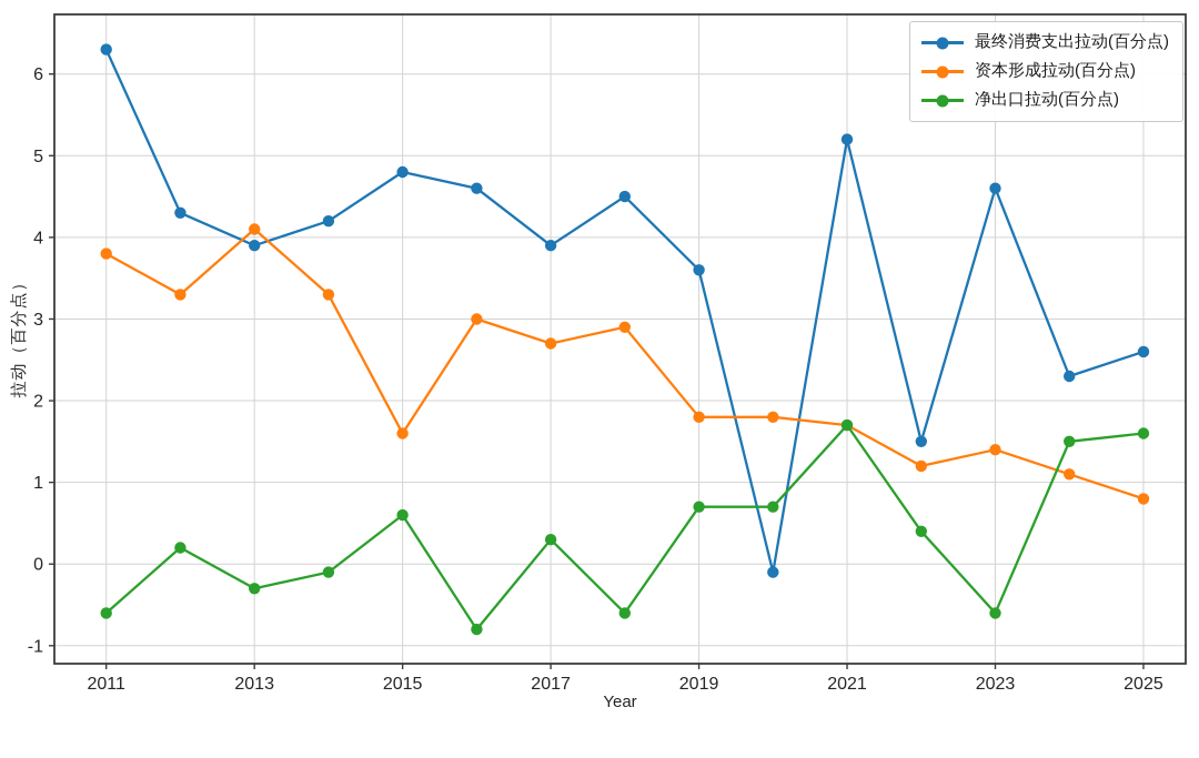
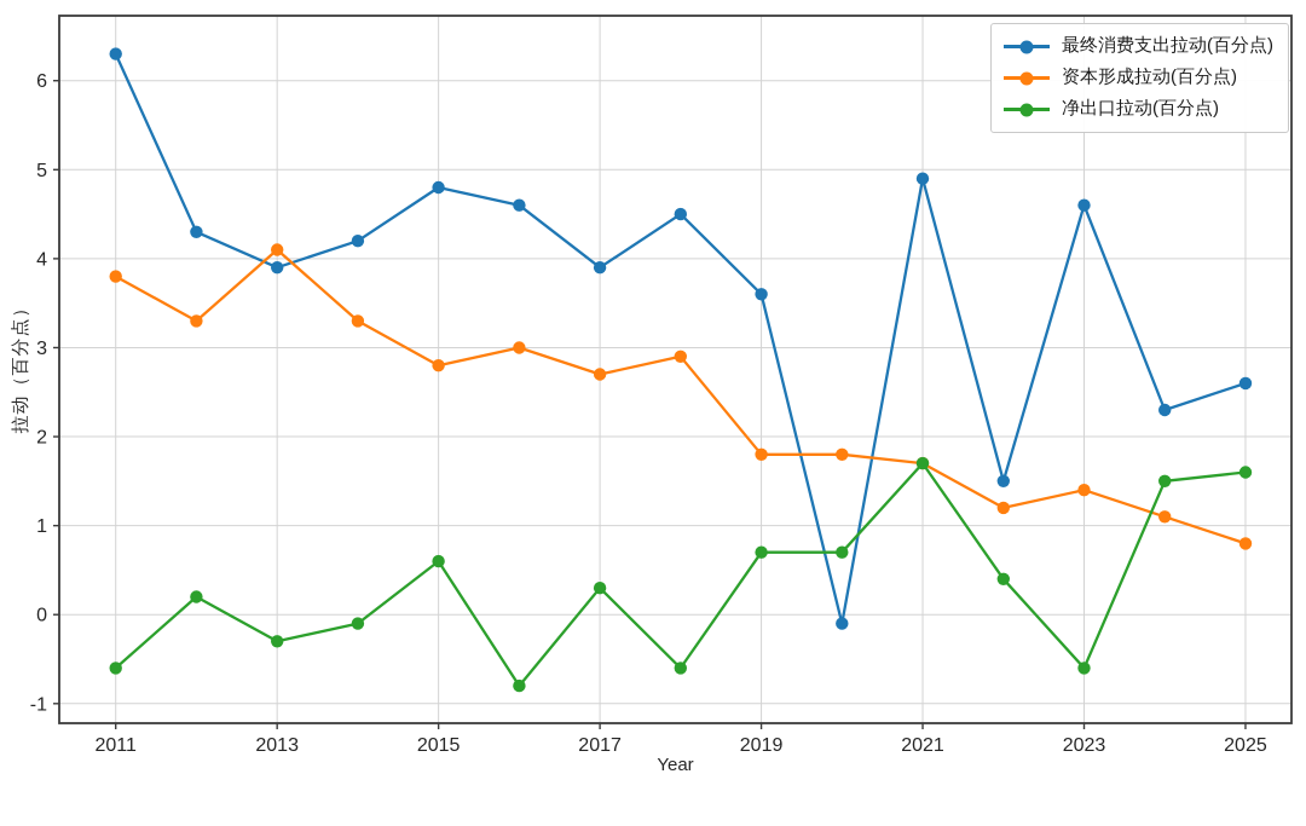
资本形成拉动(百分点)/2015: 1.6 -> 2.8
最终消费支出拉动(百分点)/2021: 5.2 -> 4.9
